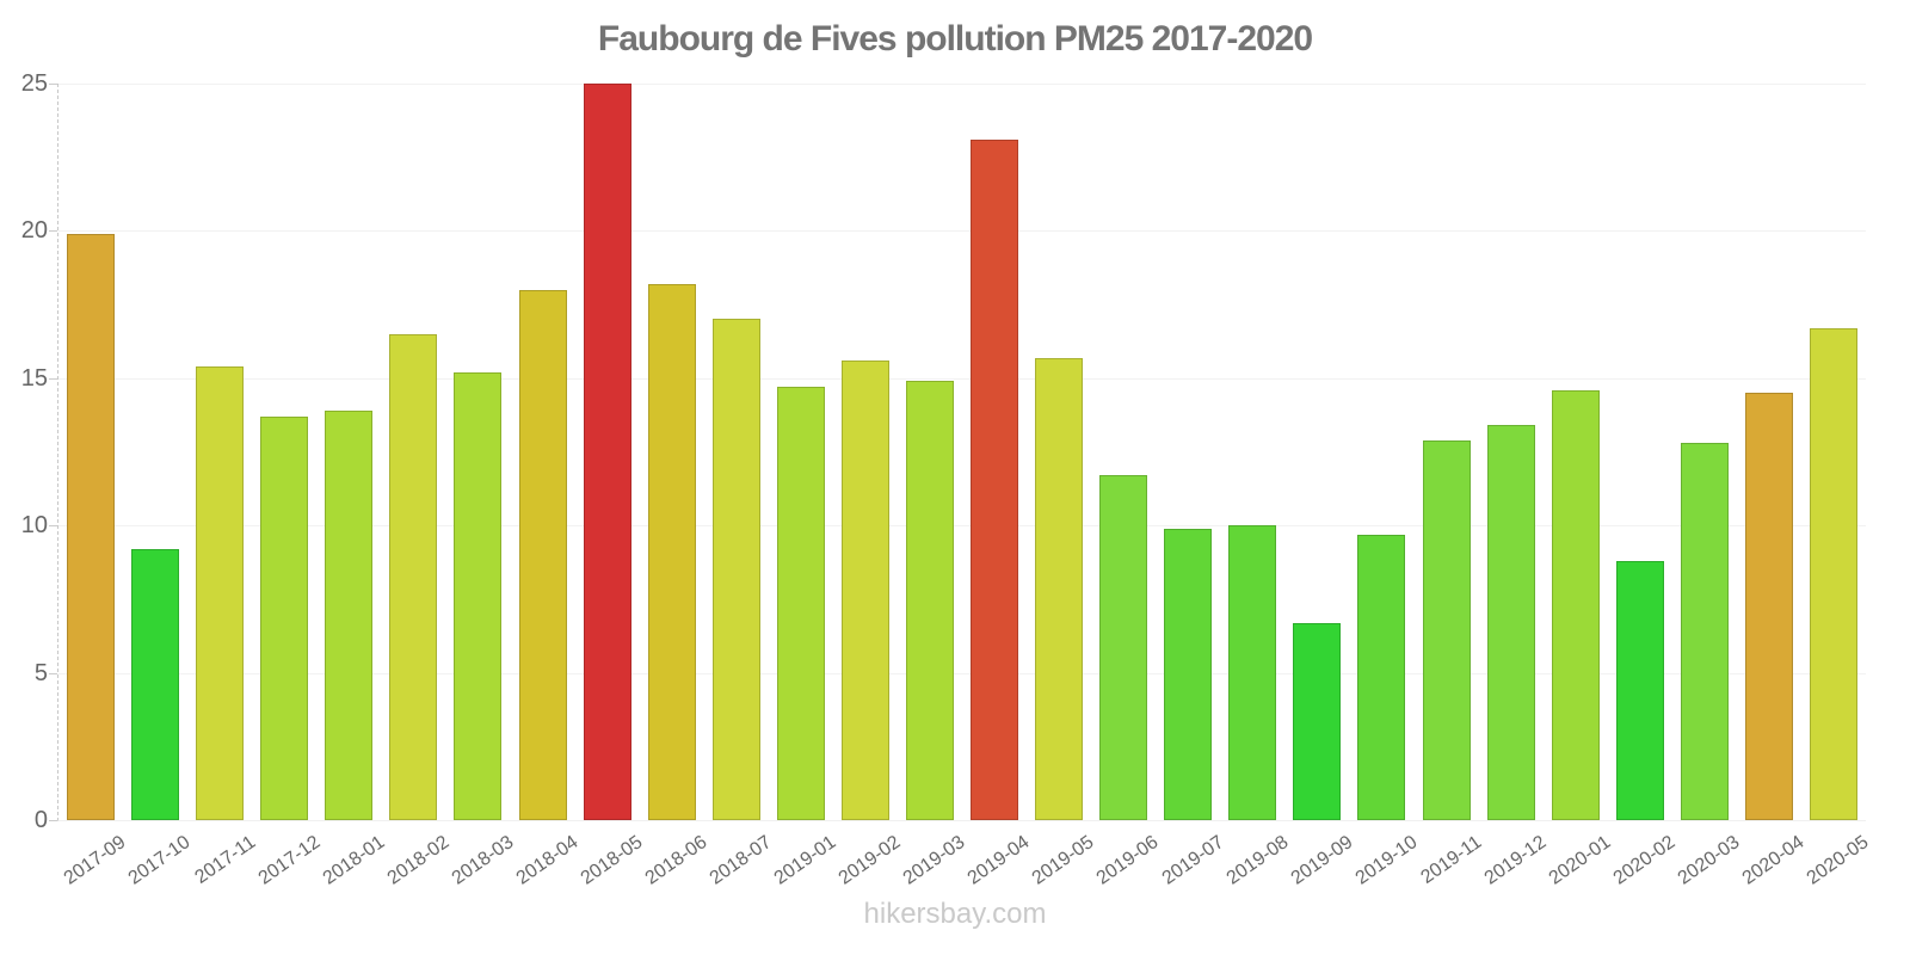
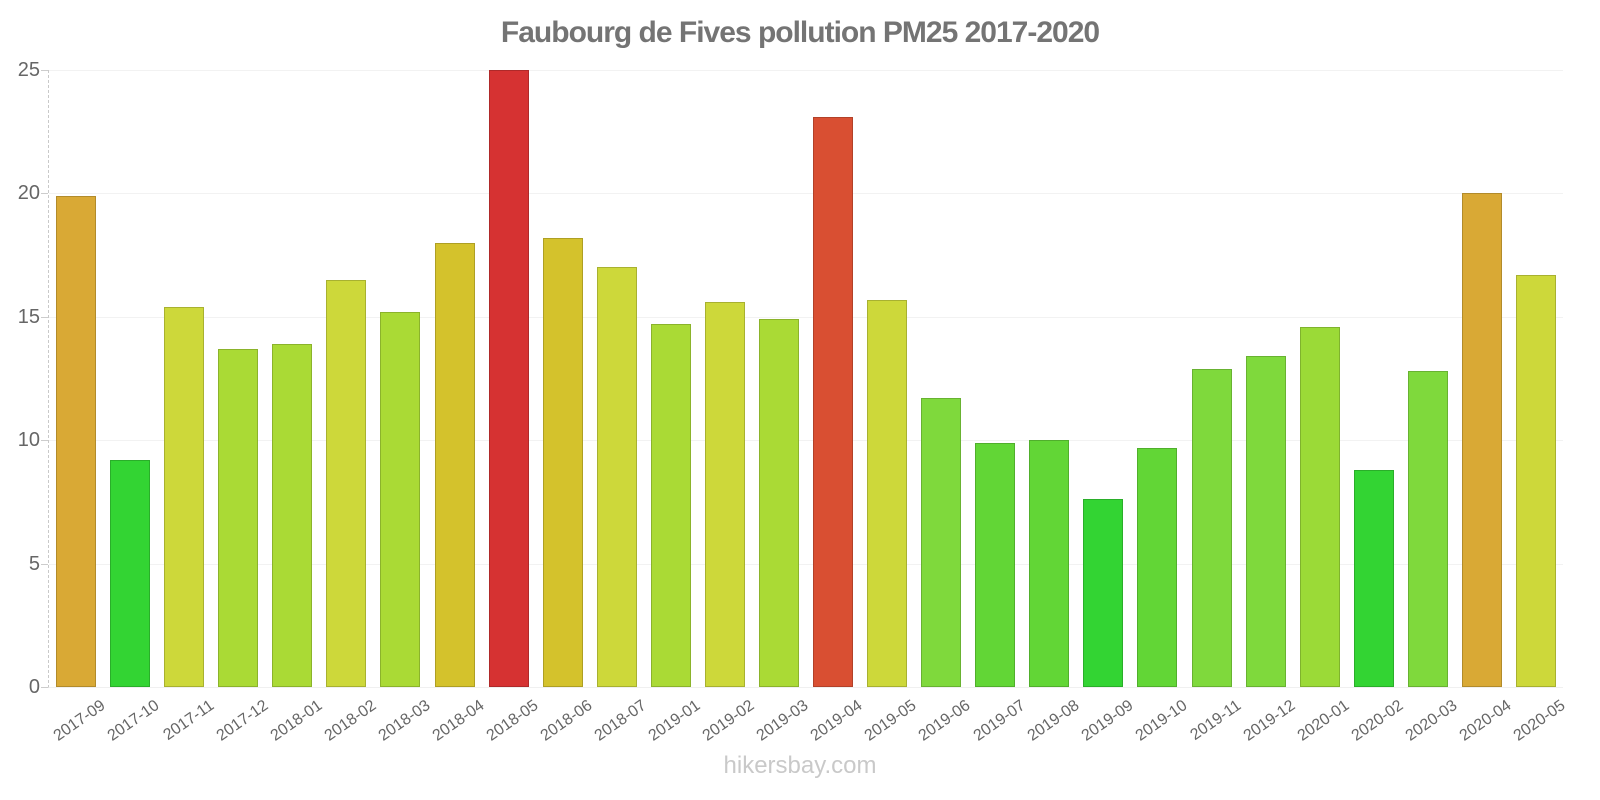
2019-09: 6.7 -> 7.6
2020-04: 14.5 -> 20.0
